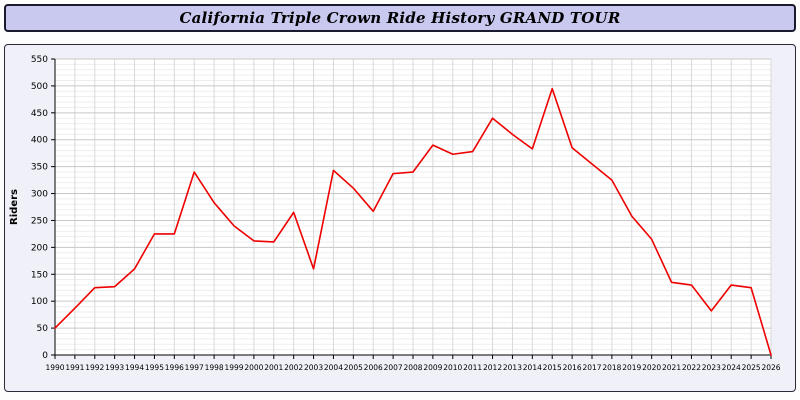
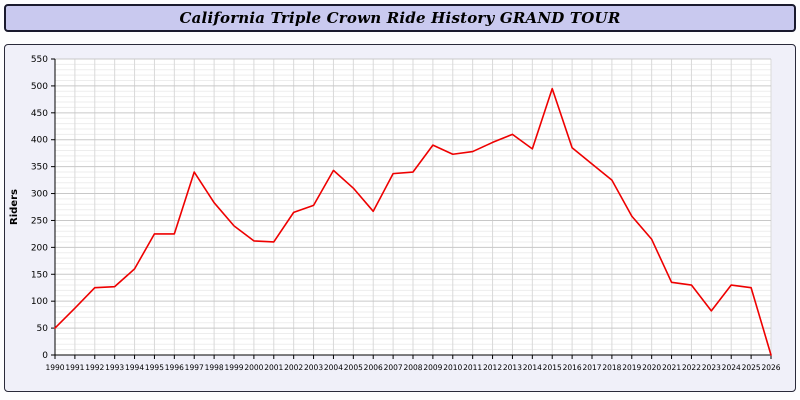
2003: 160 -> 280
2012: 440 -> 400
